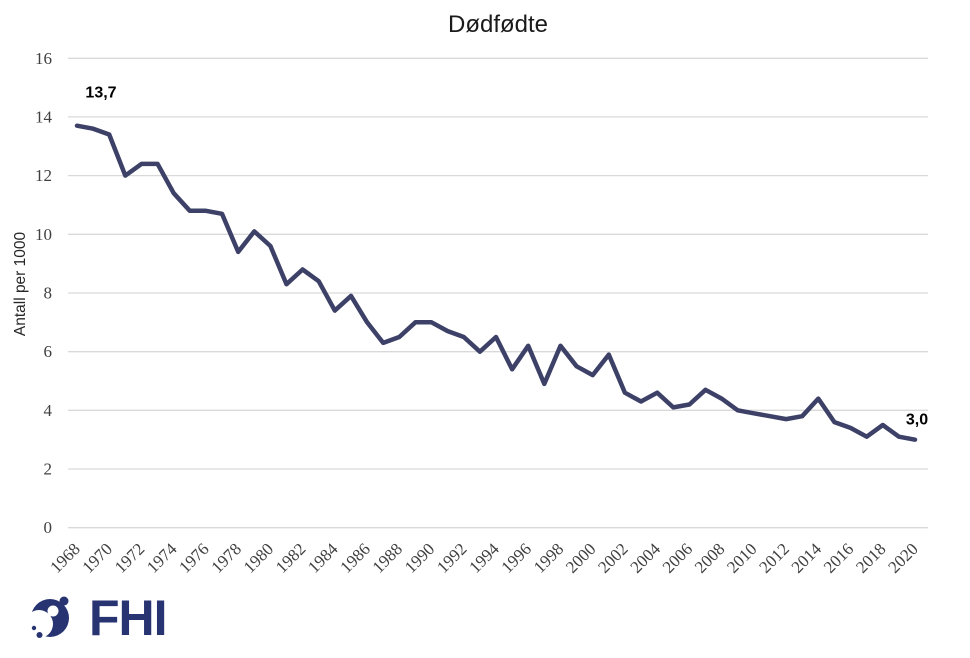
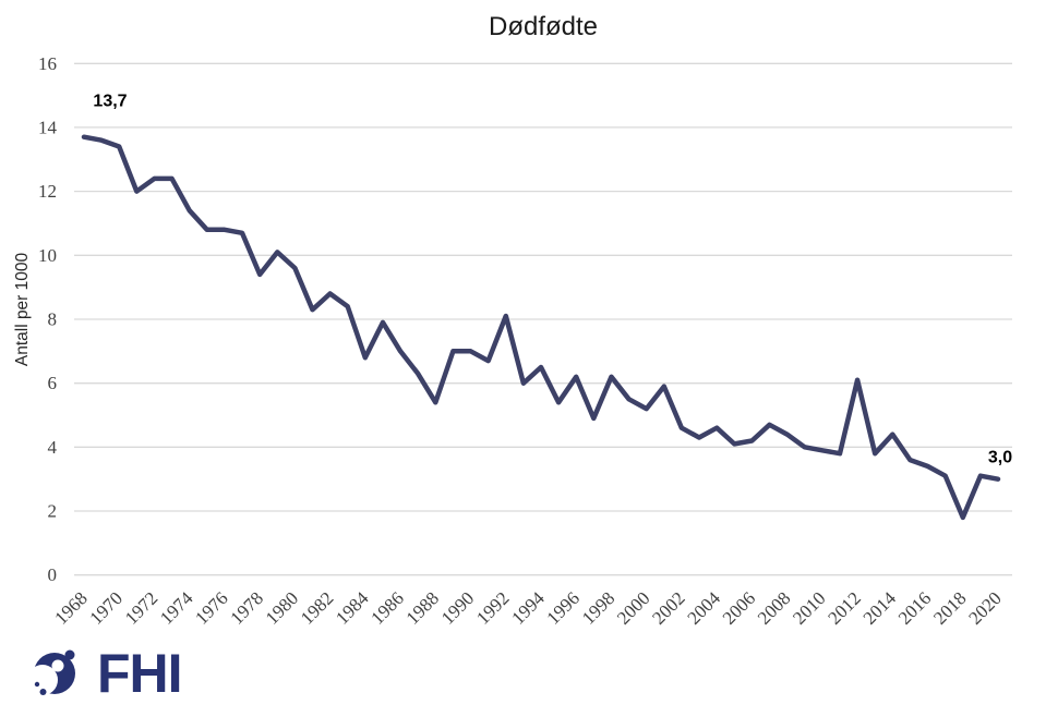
1984: 7.4 -> 6.8
1988: 6.5 -> 5.4
1992: 6.5 -> 8.1
2012: 3.7 -> 6.1
2018: 3.5 -> 1.8
